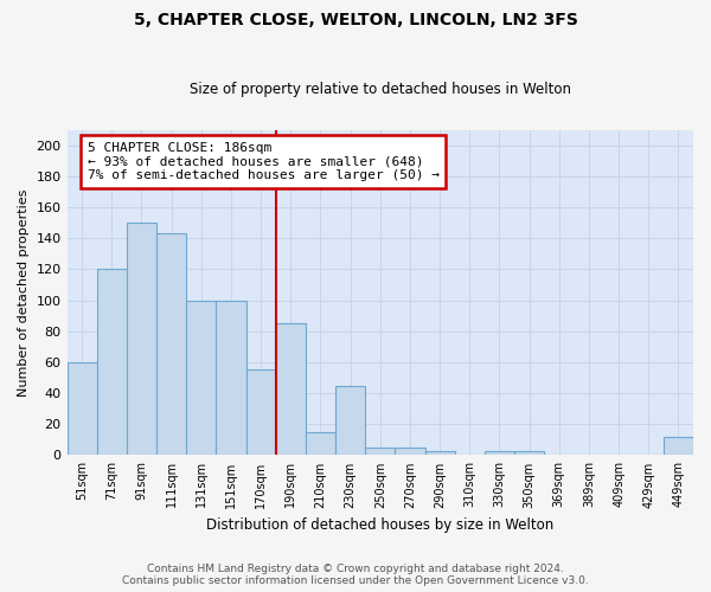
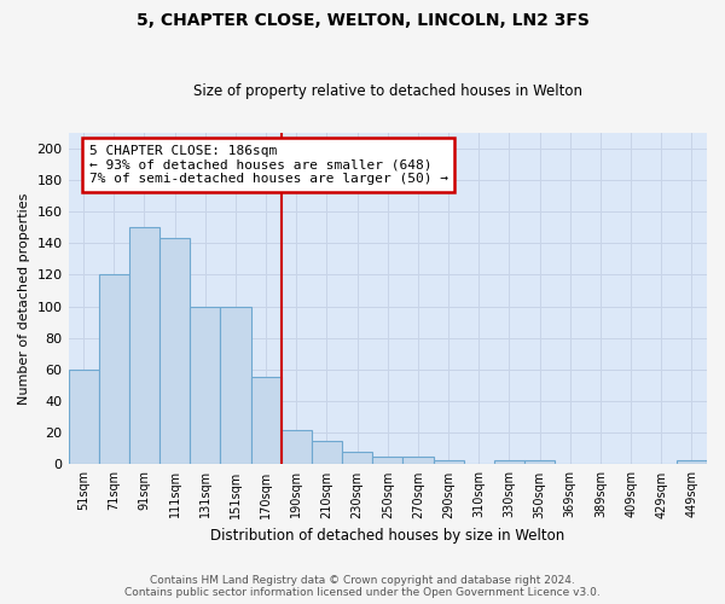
190sqm: 85 -> 22
230sqm: 45 -> 8
449sqm: 12 -> 3
